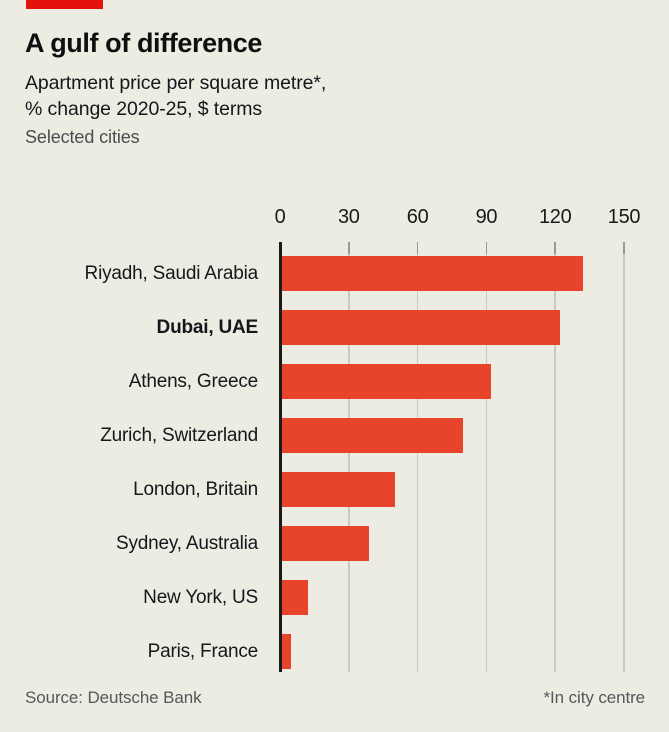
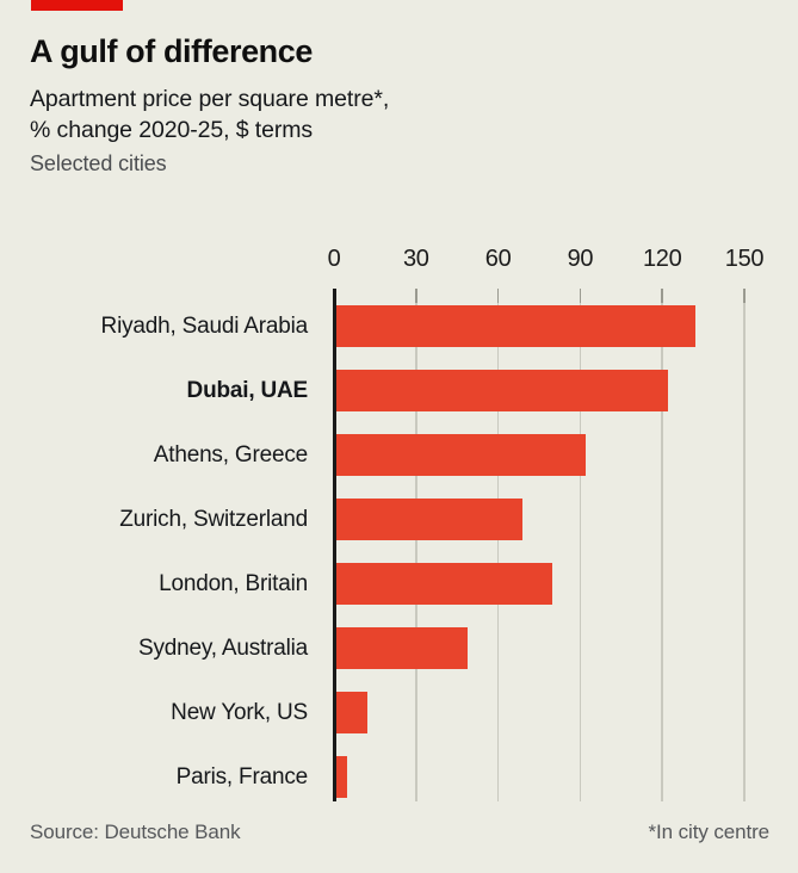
Zurich, Switzerland: 80 -> 69
London, Britain: 50 -> 80
Sydney, Australia: 39 -> 49
